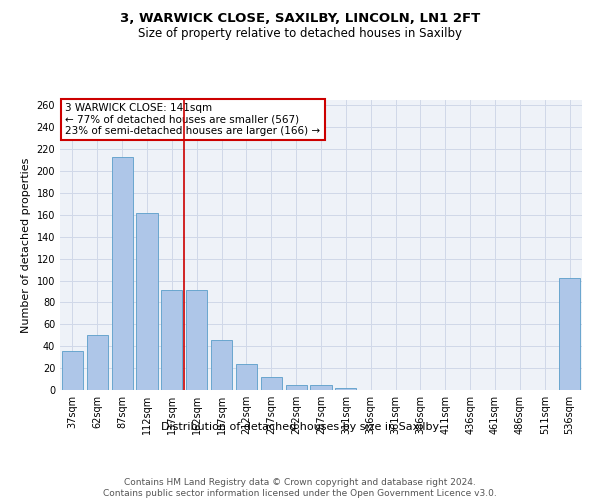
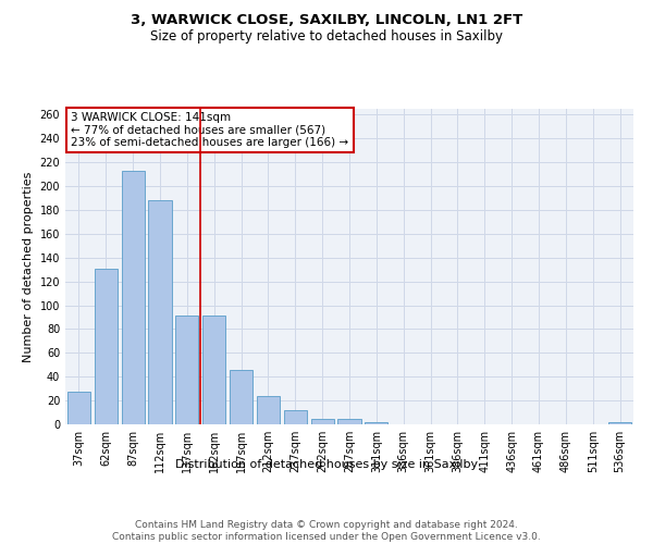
37sqm: 36 -> 27
62sqm: 50 -> 131
112sqm: 162 -> 188
536sqm: 102 -> 2
